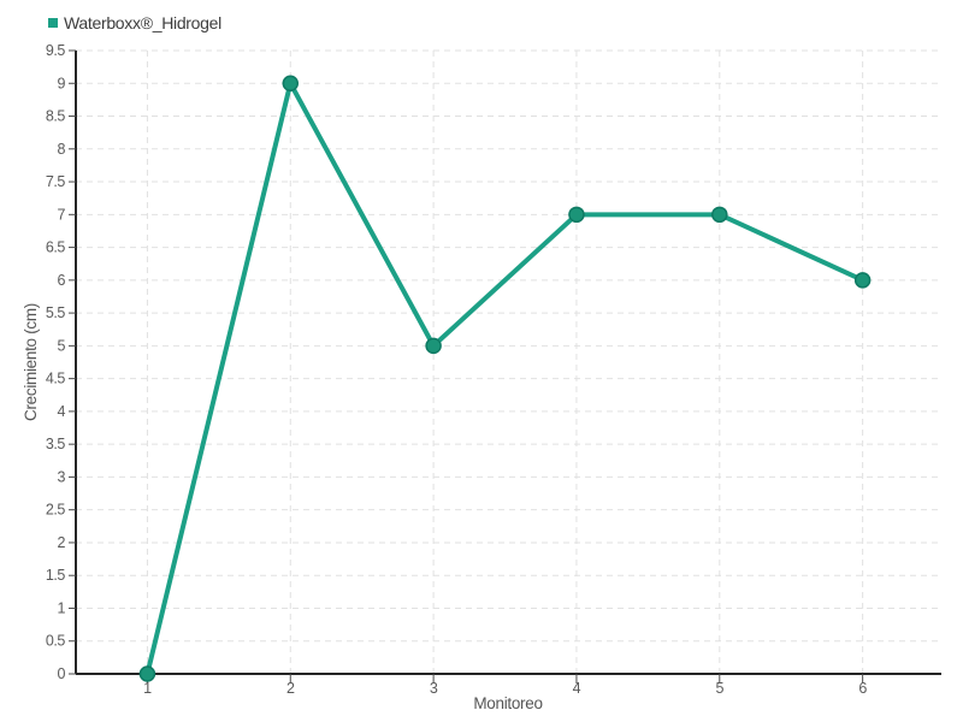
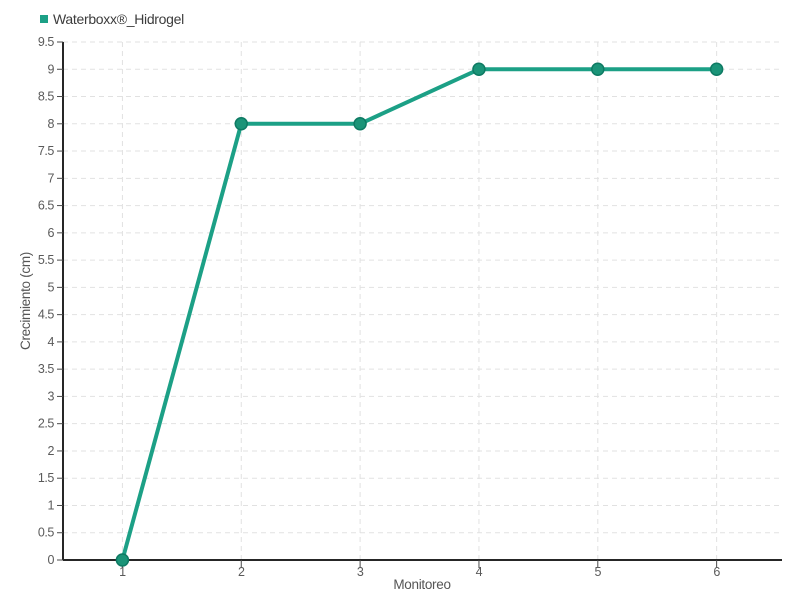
2: 9 -> 8
3: 5 -> 8
4: 7 -> 9
5: 7 -> 9
6: 6 -> 9
